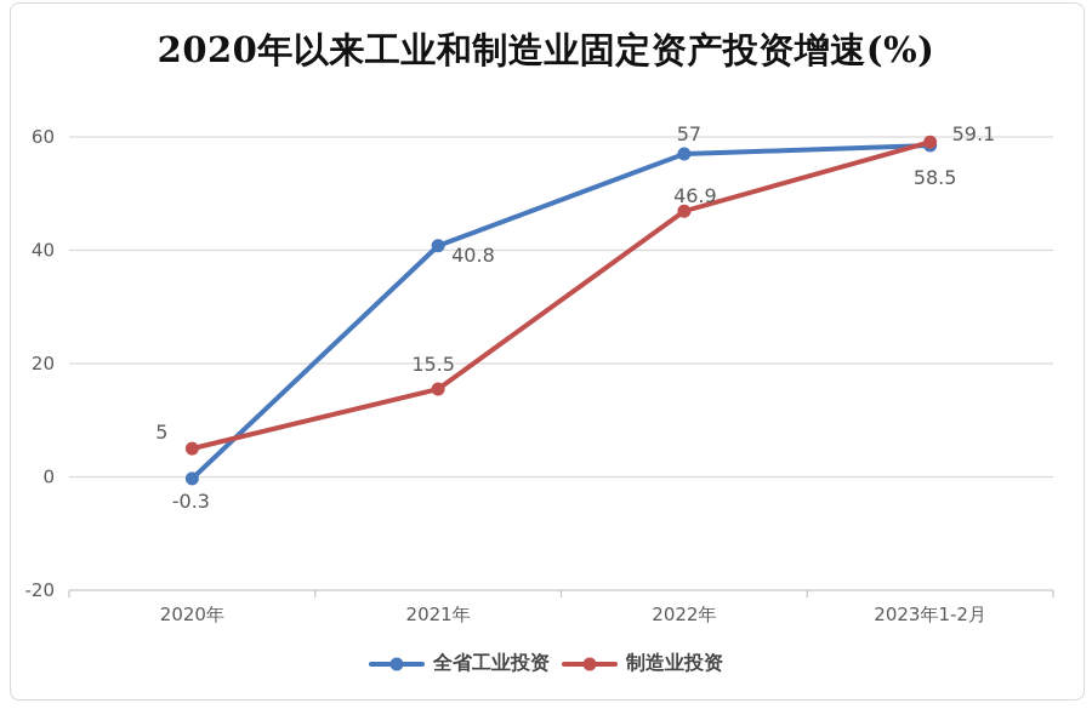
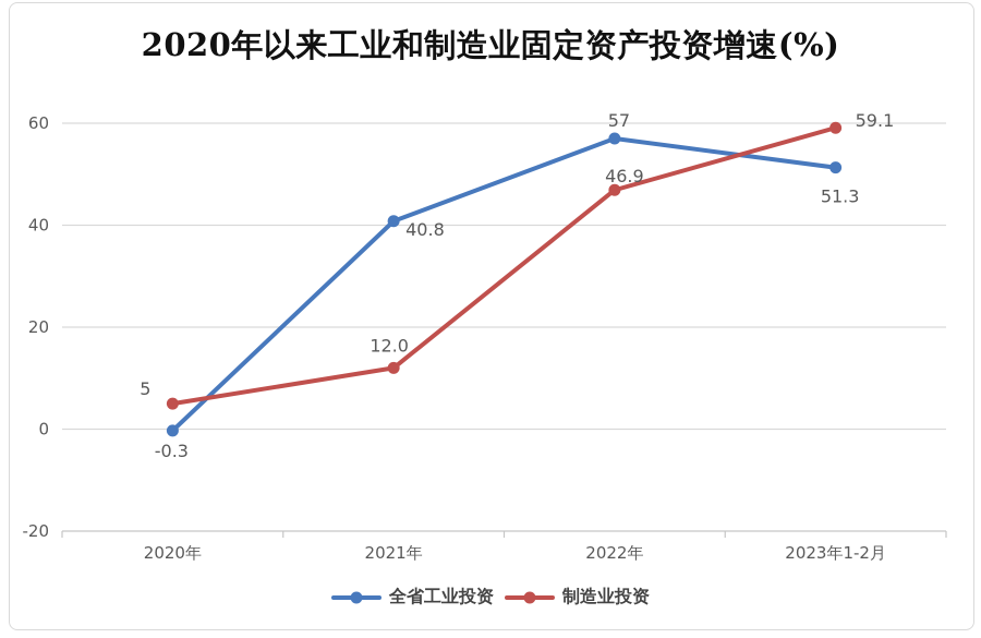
制造业投资/2021年: 15.5 -> 12.0
全省工业投资/2023年1-2月: 58.5 -> 51.3
